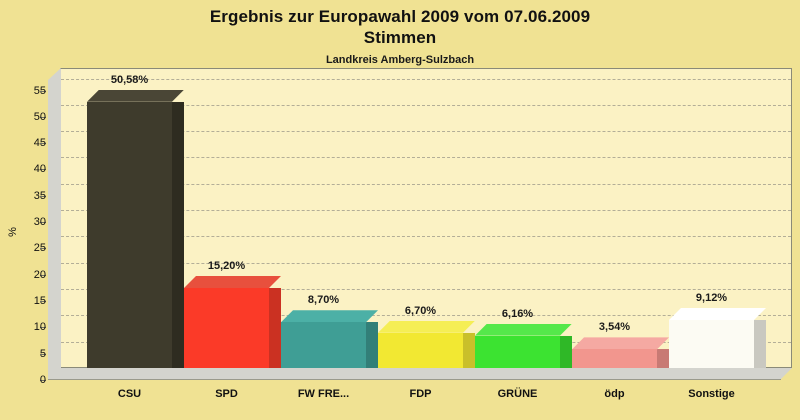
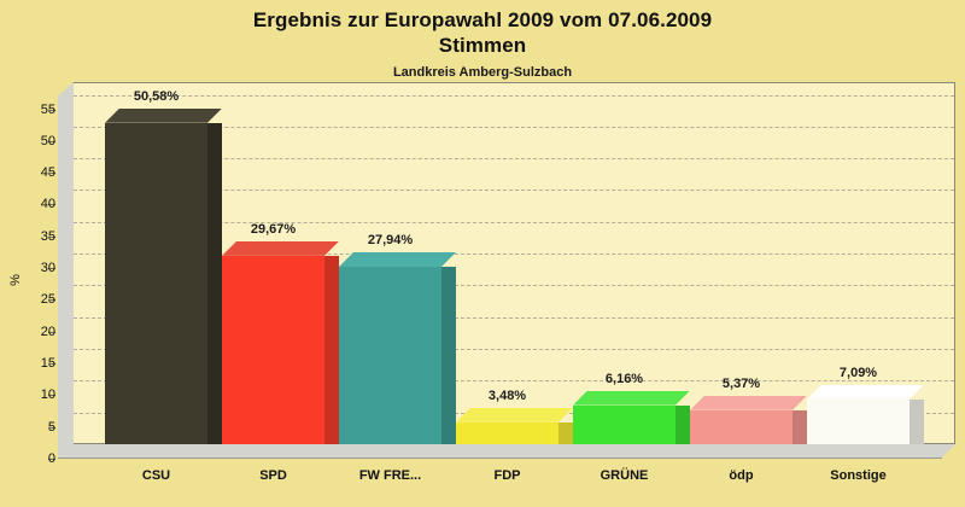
SPD: 15,20% -> 29,67%
FW FRE...: 8,70% -> 27,94%
FDP: 6,70% -> 3,48%
ödp: 3,54% -> 5,37%
Sonstige: 9,12% -> 7,09%
